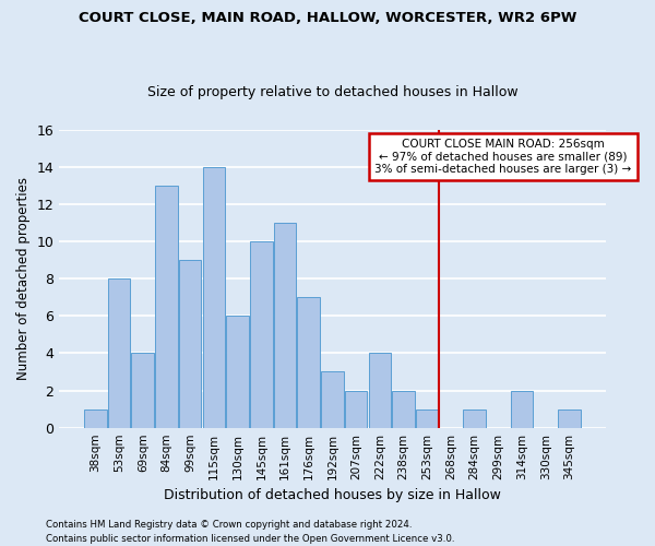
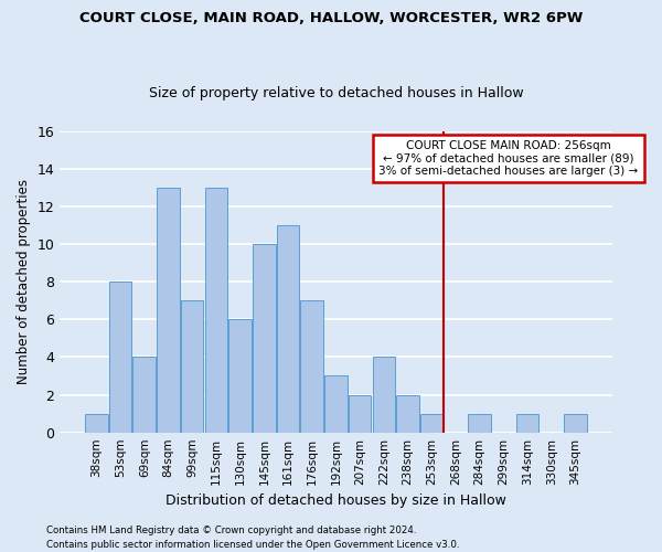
99sqm: 9 -> 7
115sqm: 14 -> 13
314sqm: 2 -> 1
